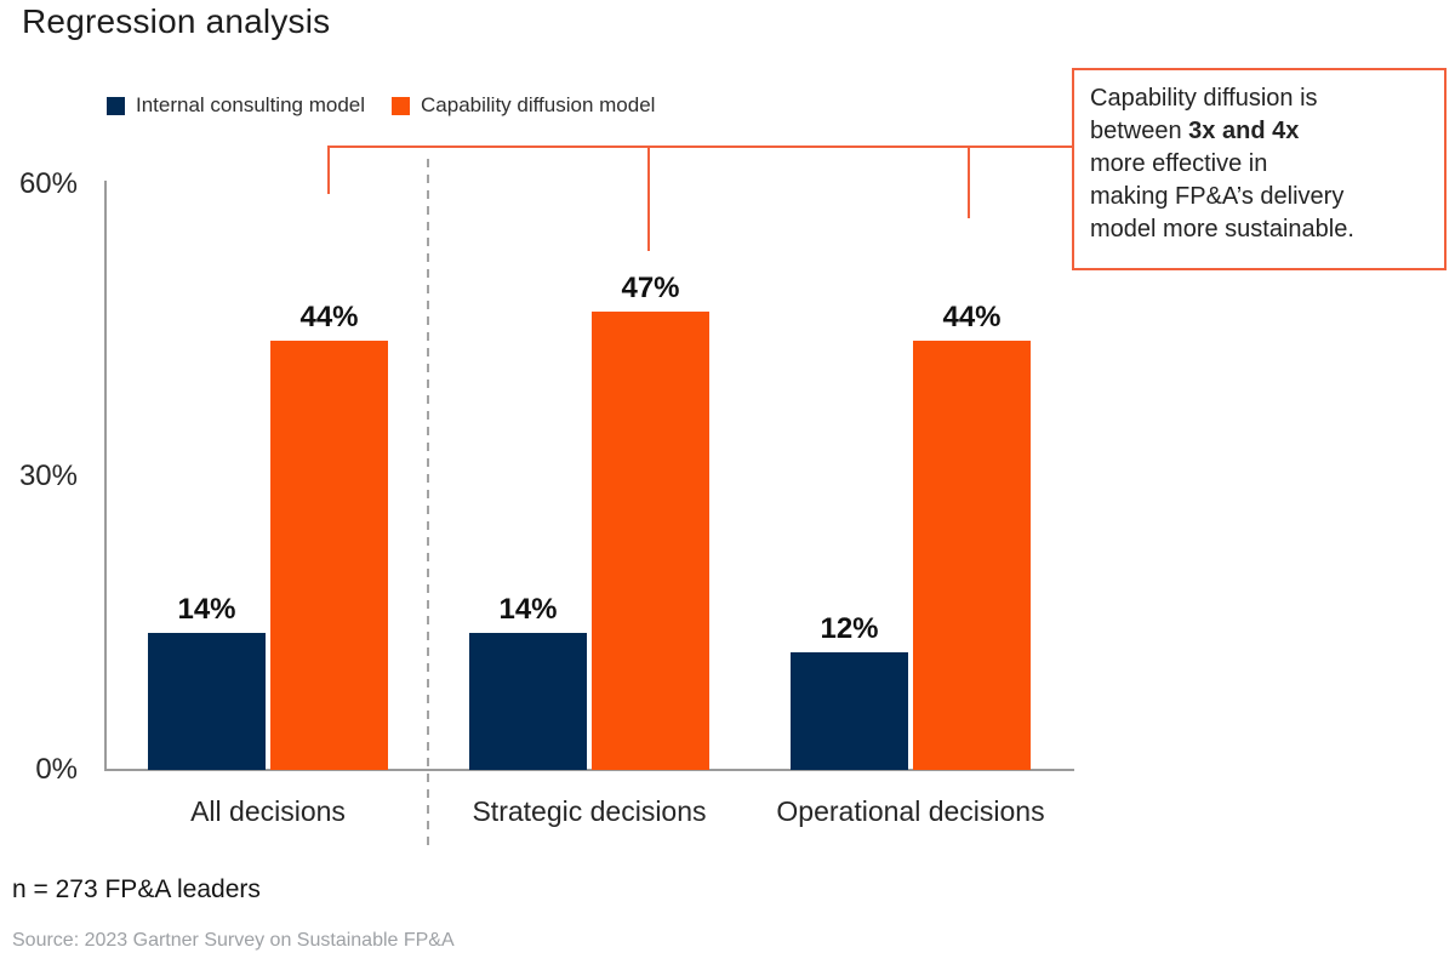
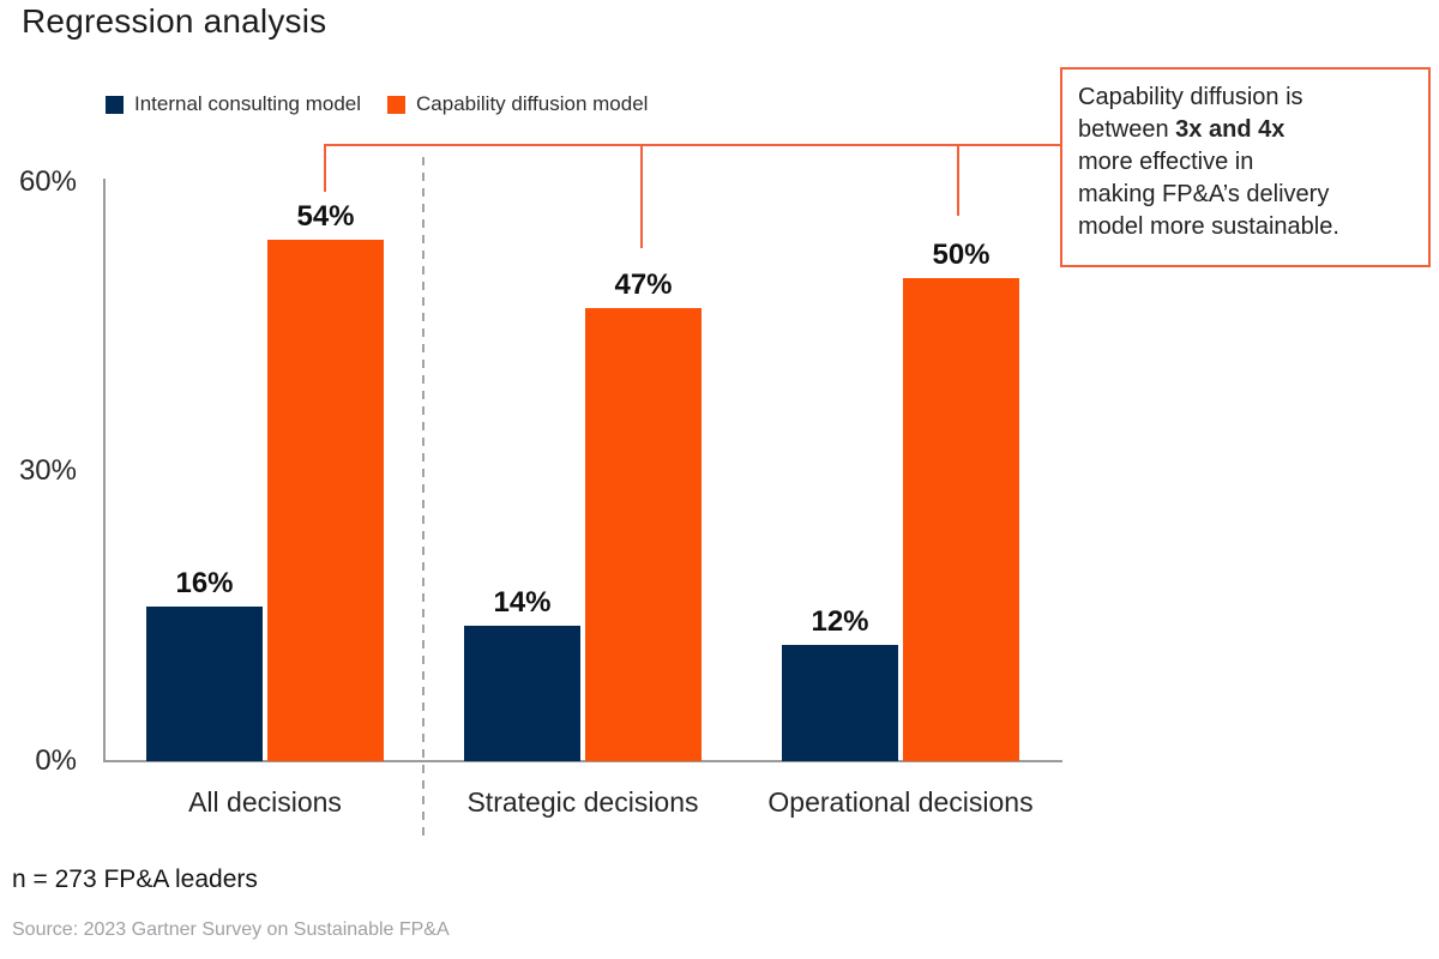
Internal consulting model/All decisions: 14% -> 16%
Capability diffusion model/All decisions: 44% -> 54%
Capability diffusion model/Operational decisions: 44% -> 50%
